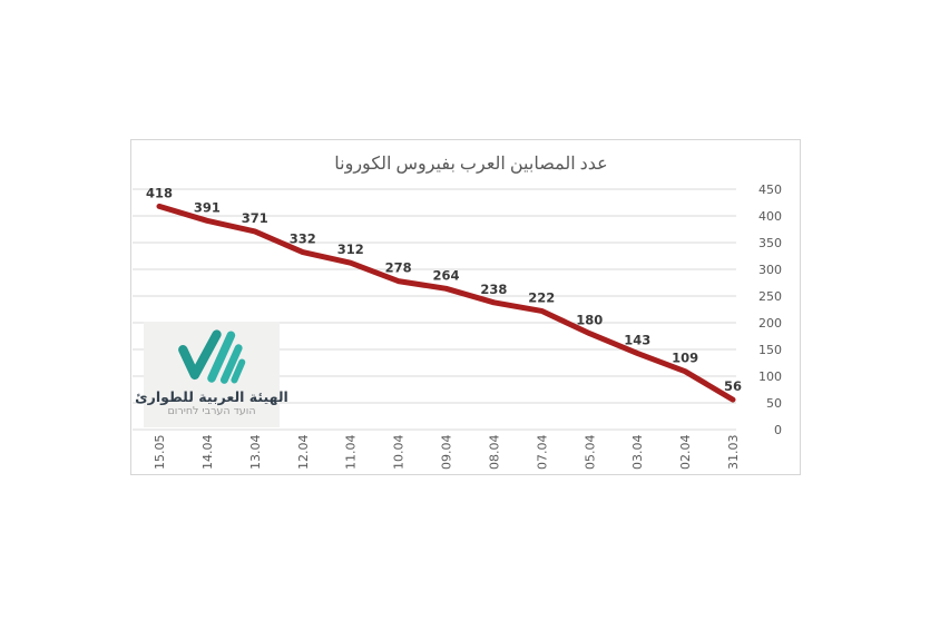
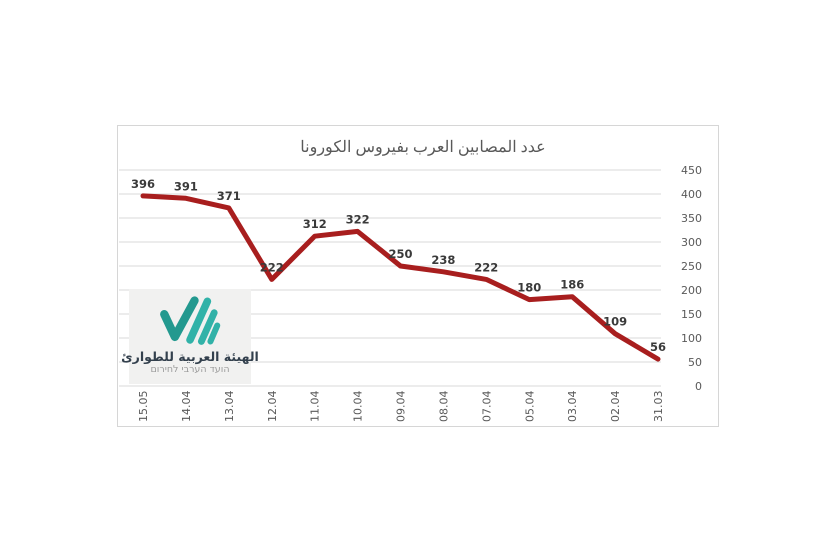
15.05: 418 -> 396
12.04: 332 -> 222
10.04: 278 -> 322
09.04: 264 -> 250
03.04: 143 -> 186
